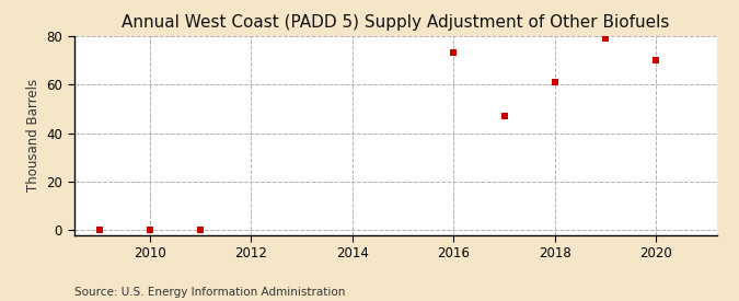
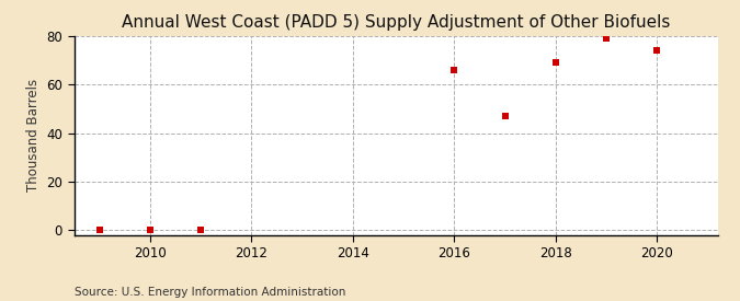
2016: 73 -> 66
2018: 61 -> 69
2020: 70 -> 74
